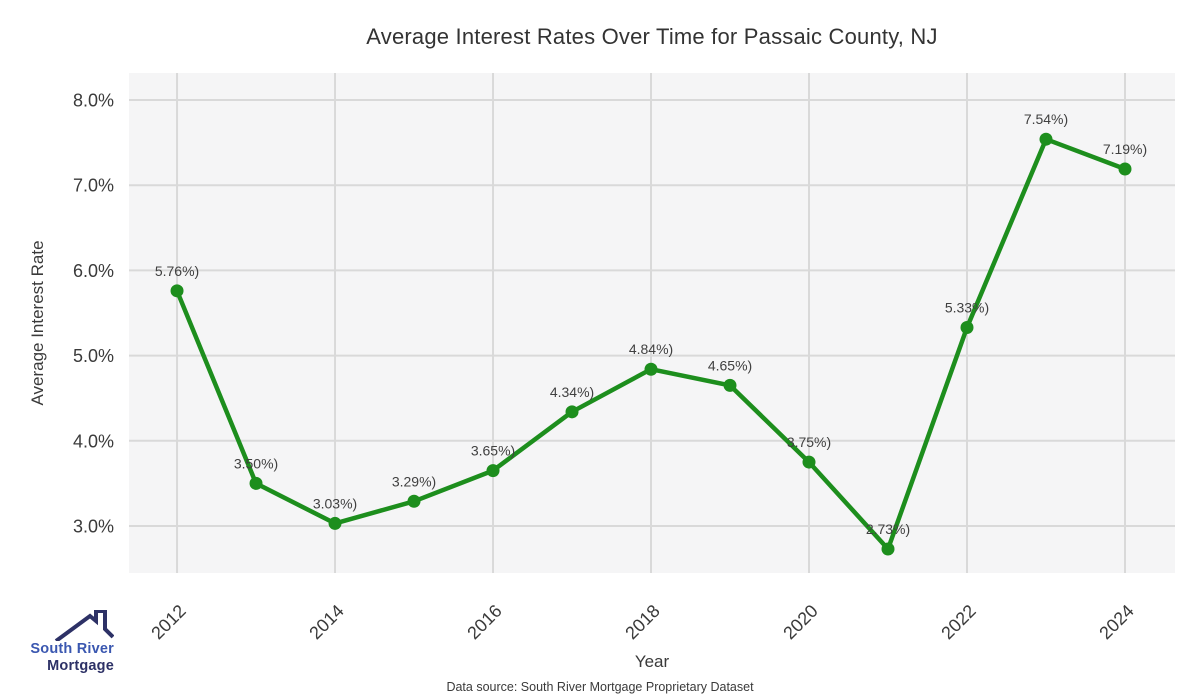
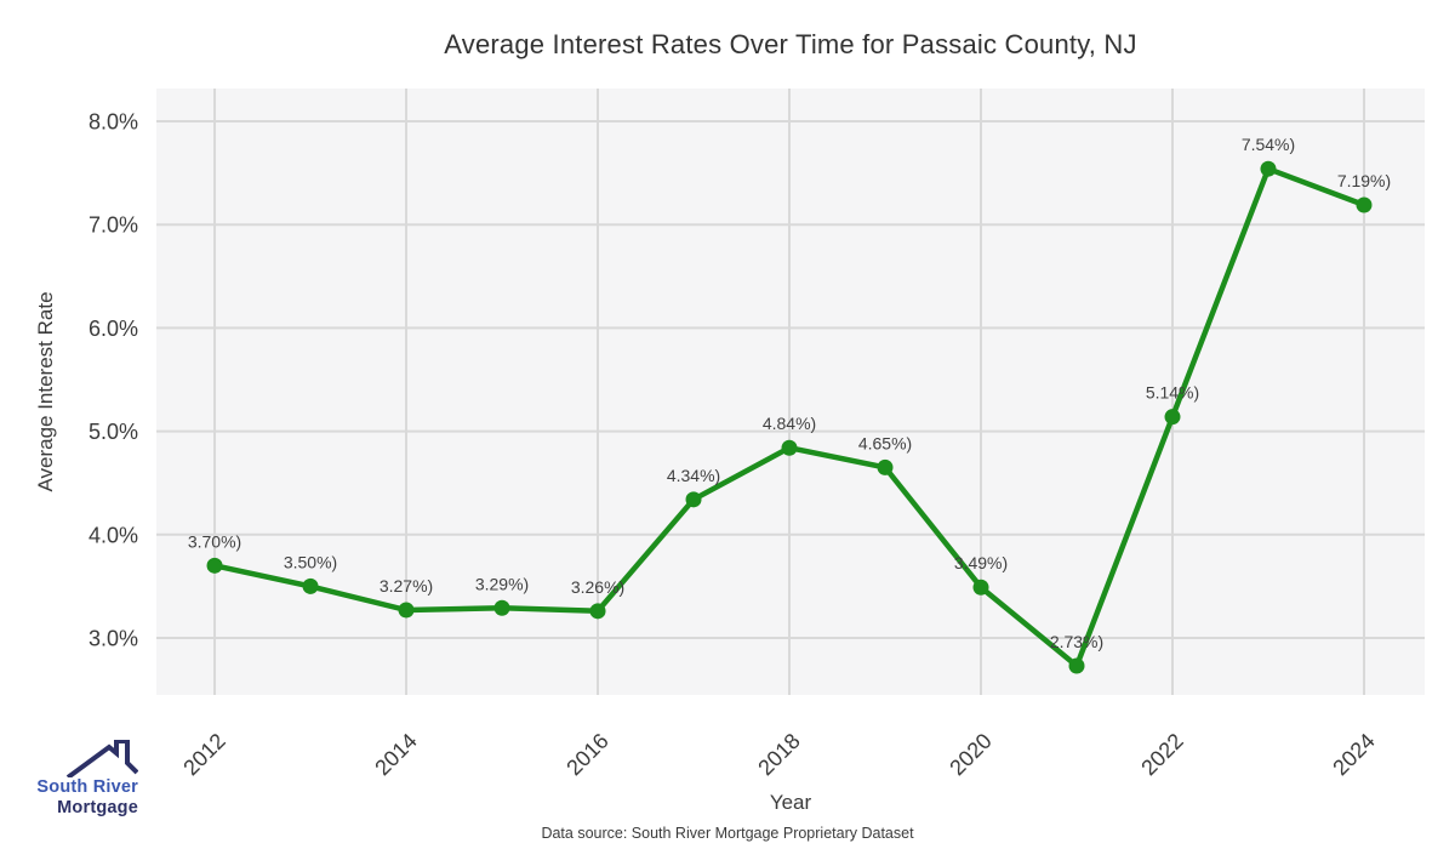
2012: 5.76% -> 3.70%
2014: 3.03% -> 3.27%
2016: 3.65% -> 3.26%
2020: 3.75% -> 3.49%
2022: 5.33% -> 5.14%
